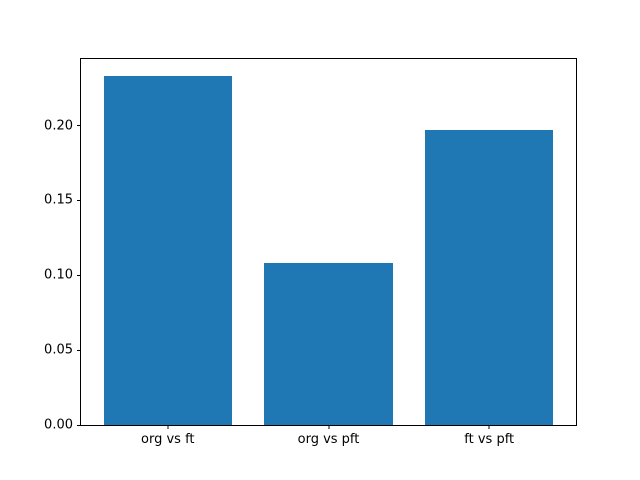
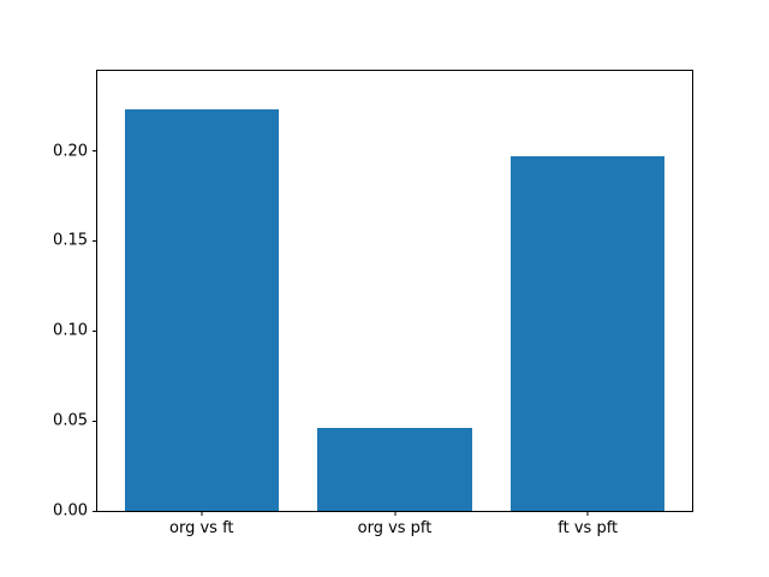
org vs ft: 0.233 -> 0.223
org vs pft: 0.108 -> 0.046
